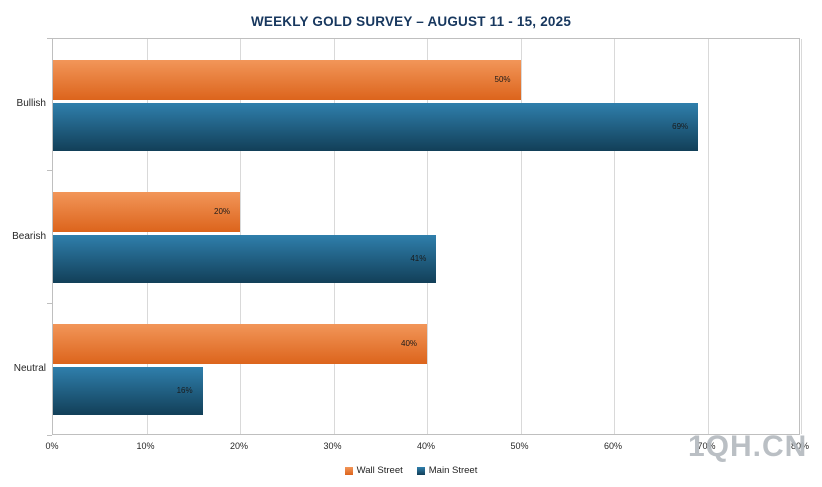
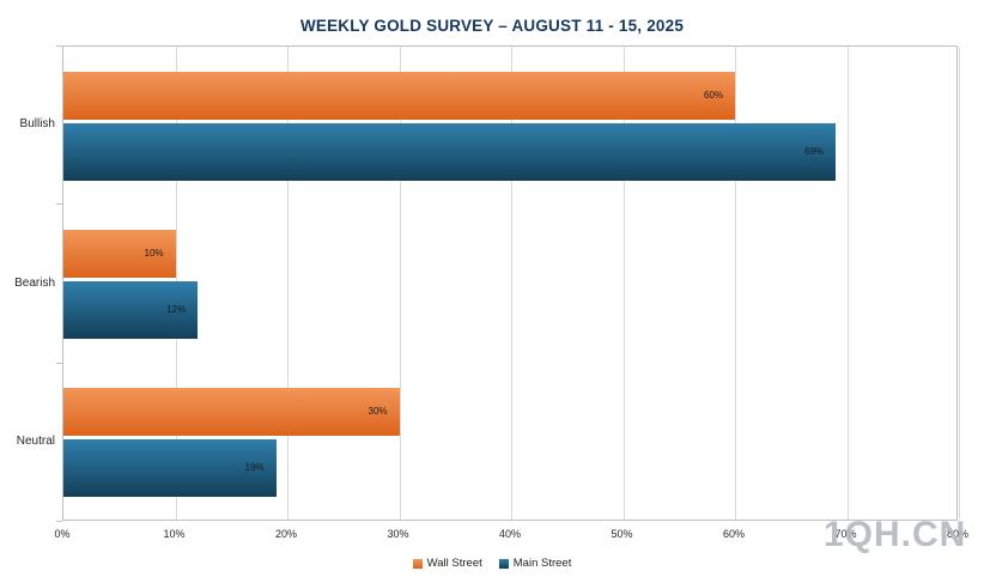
Wall Street/Bullish: 50% -> 60%
Wall Street/Bearish: 20% -> 10%
Main Street/Bearish: 41% -> 12%
Wall Street/Neutral: 40% -> 30%
Main Street/Neutral: 16% -> 19%
